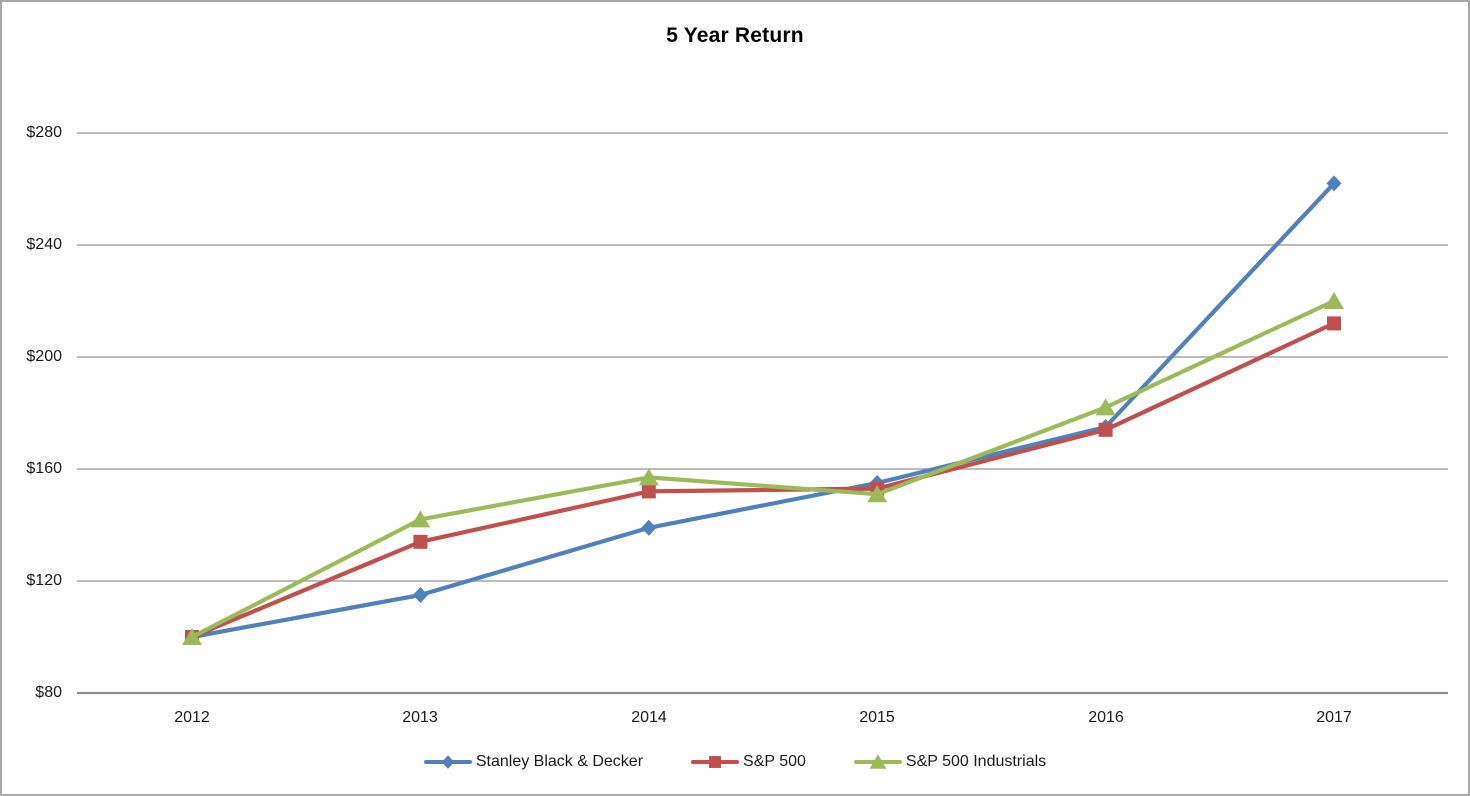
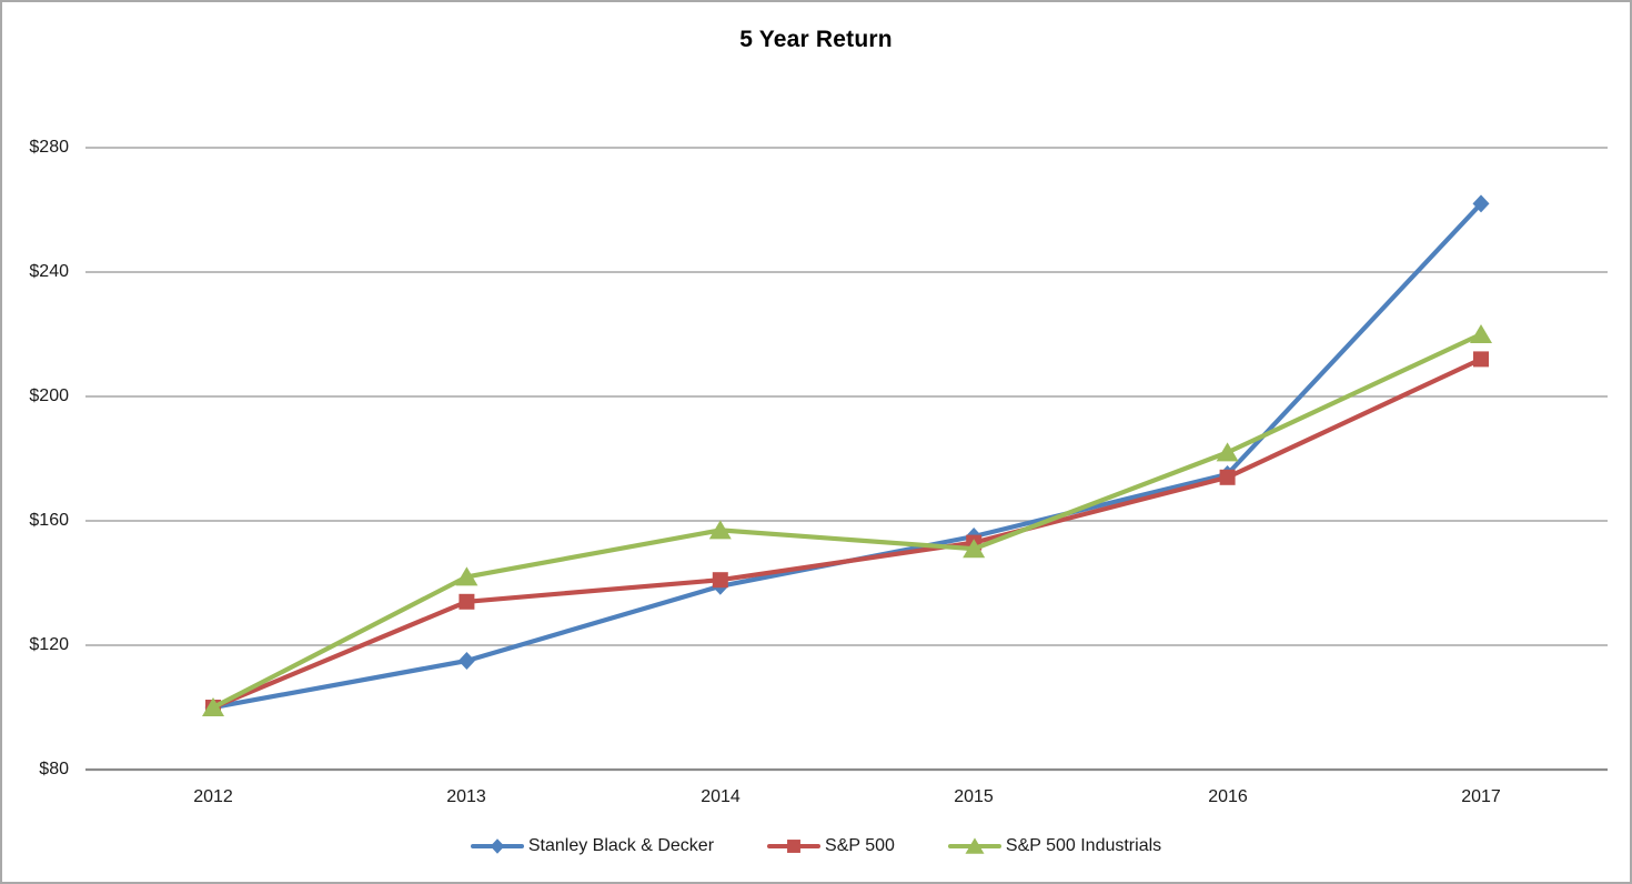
S&P 500/2014: $152 -> $141
